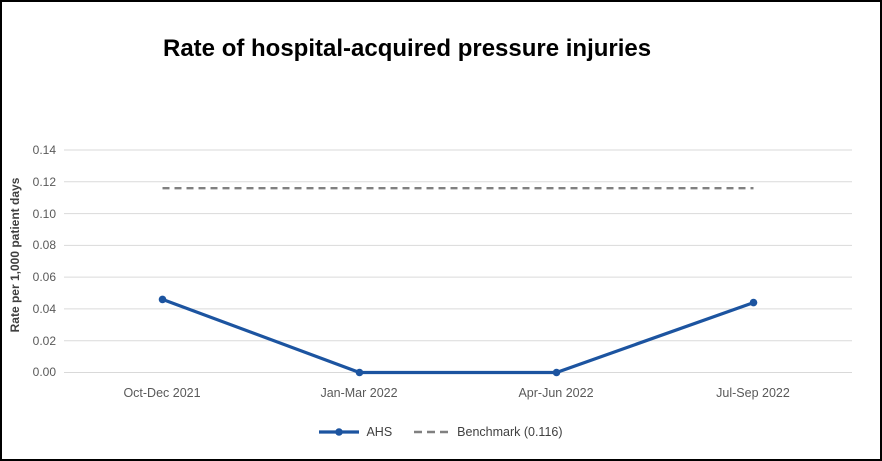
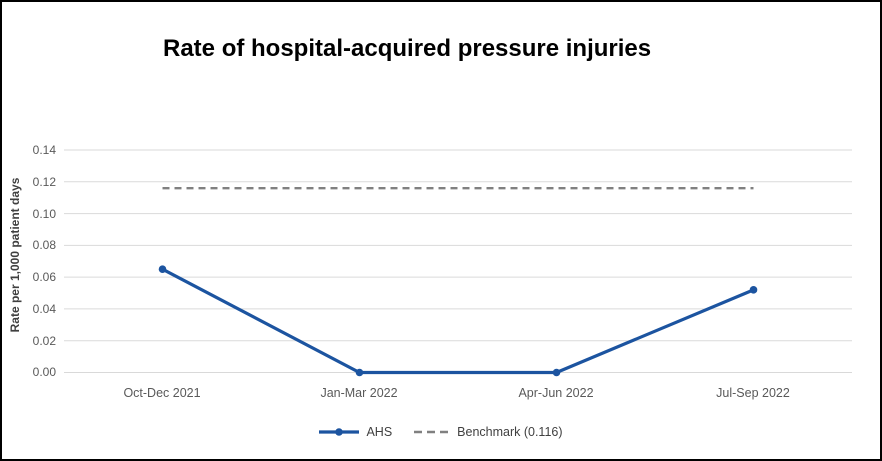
AHS/Oct-Dec 2021: 0.046 -> 0.065
AHS/Jul-Sep 2022: 0.044 -> 0.052
